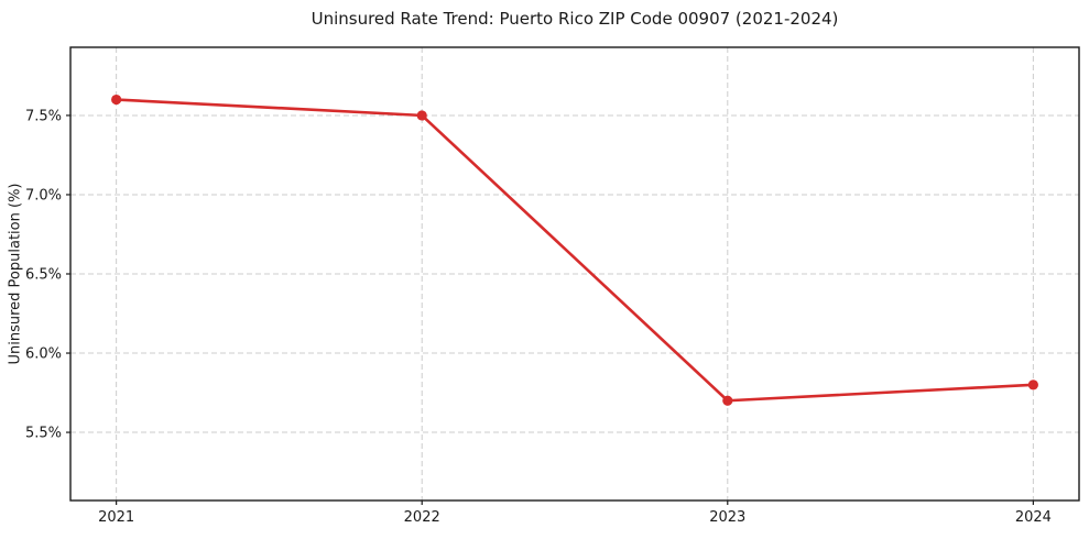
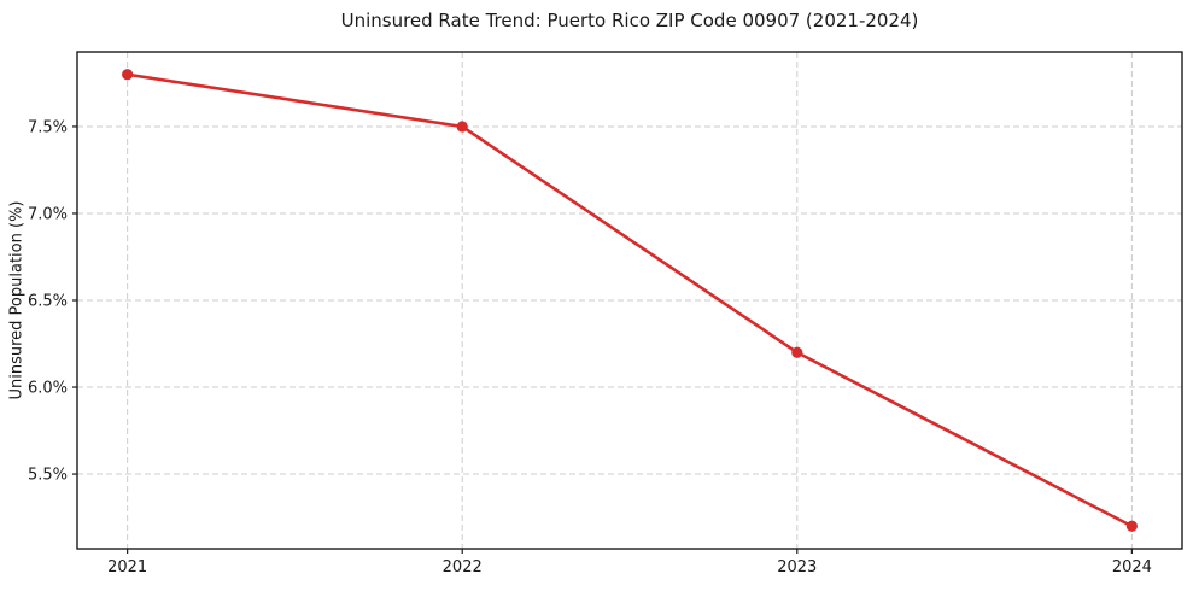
2021: 7.6% -> 7.8%
2023: 5.7% -> 6.2%
2024: 5.8% -> 5.2%
